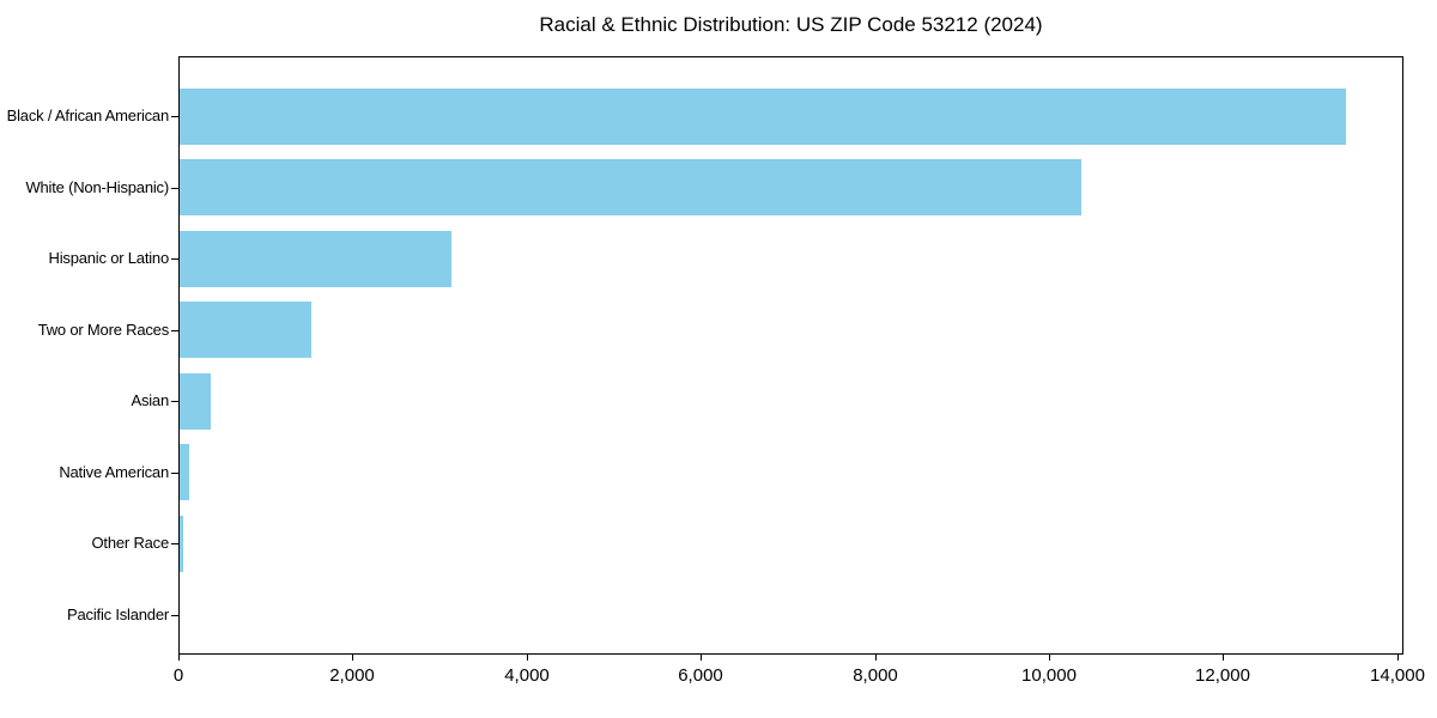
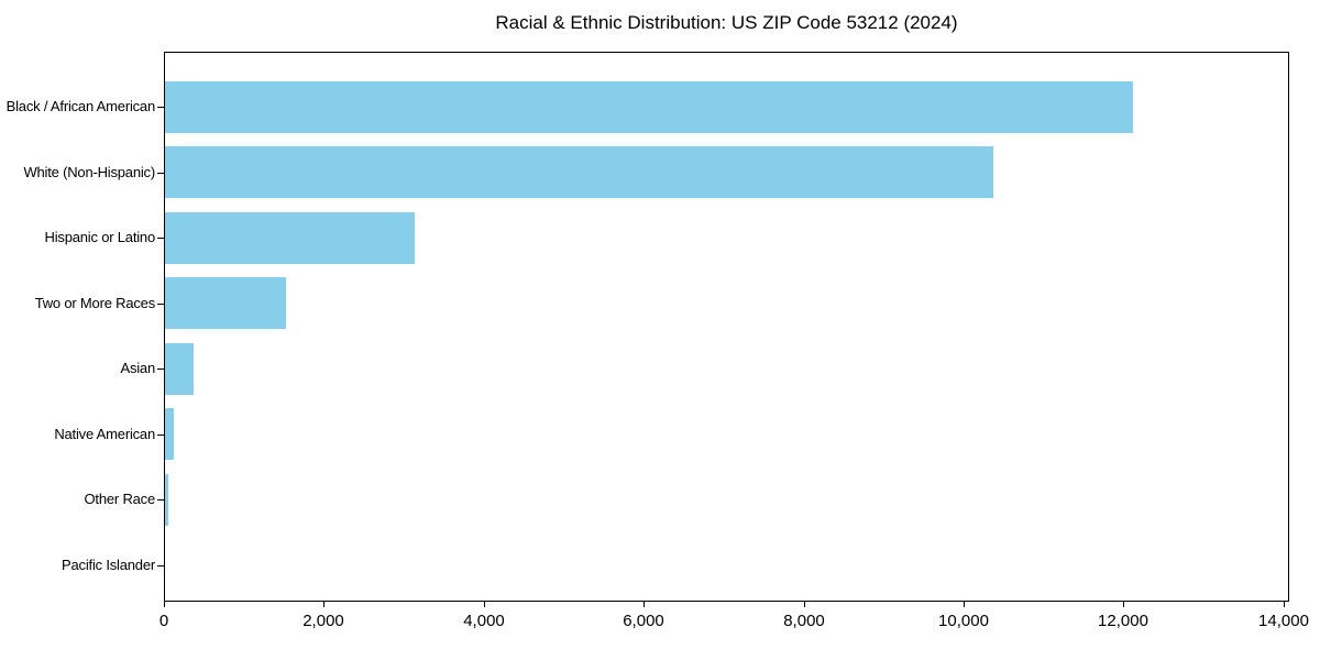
Black / African American: 13400 -> 12100
